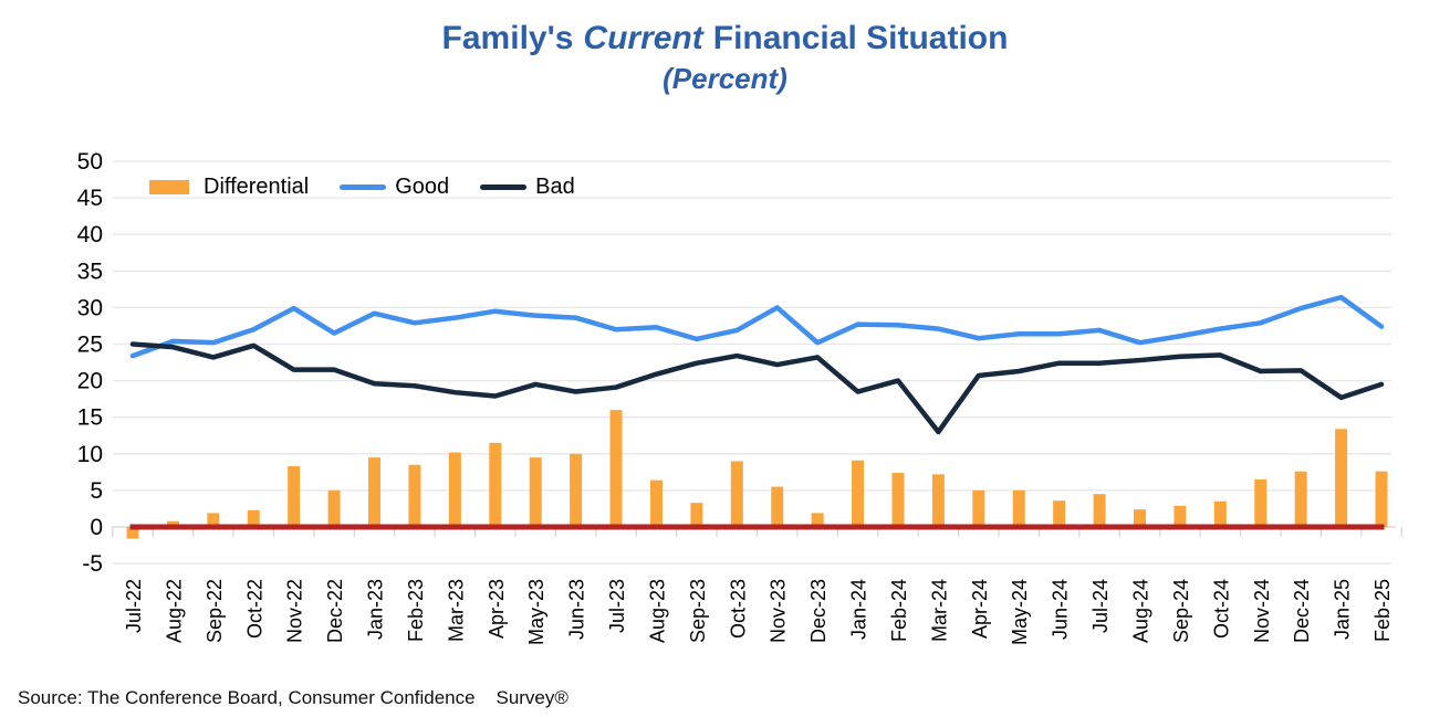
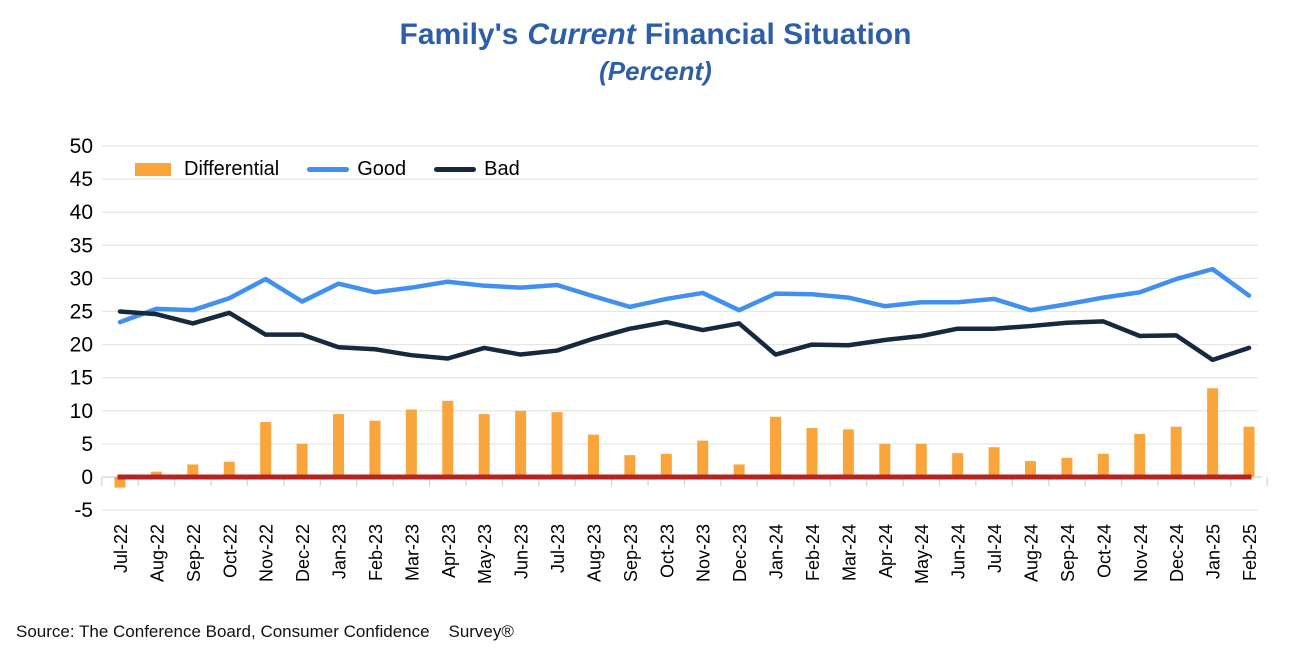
Differential/Jul-23: 16 -> 10
Good/Jul-23: 27 -> 29
Differential/Oct-23: 9 -> 4
Good/Nov-23: 30 -> 28
Bad/Mar-24: 13 -> 20
